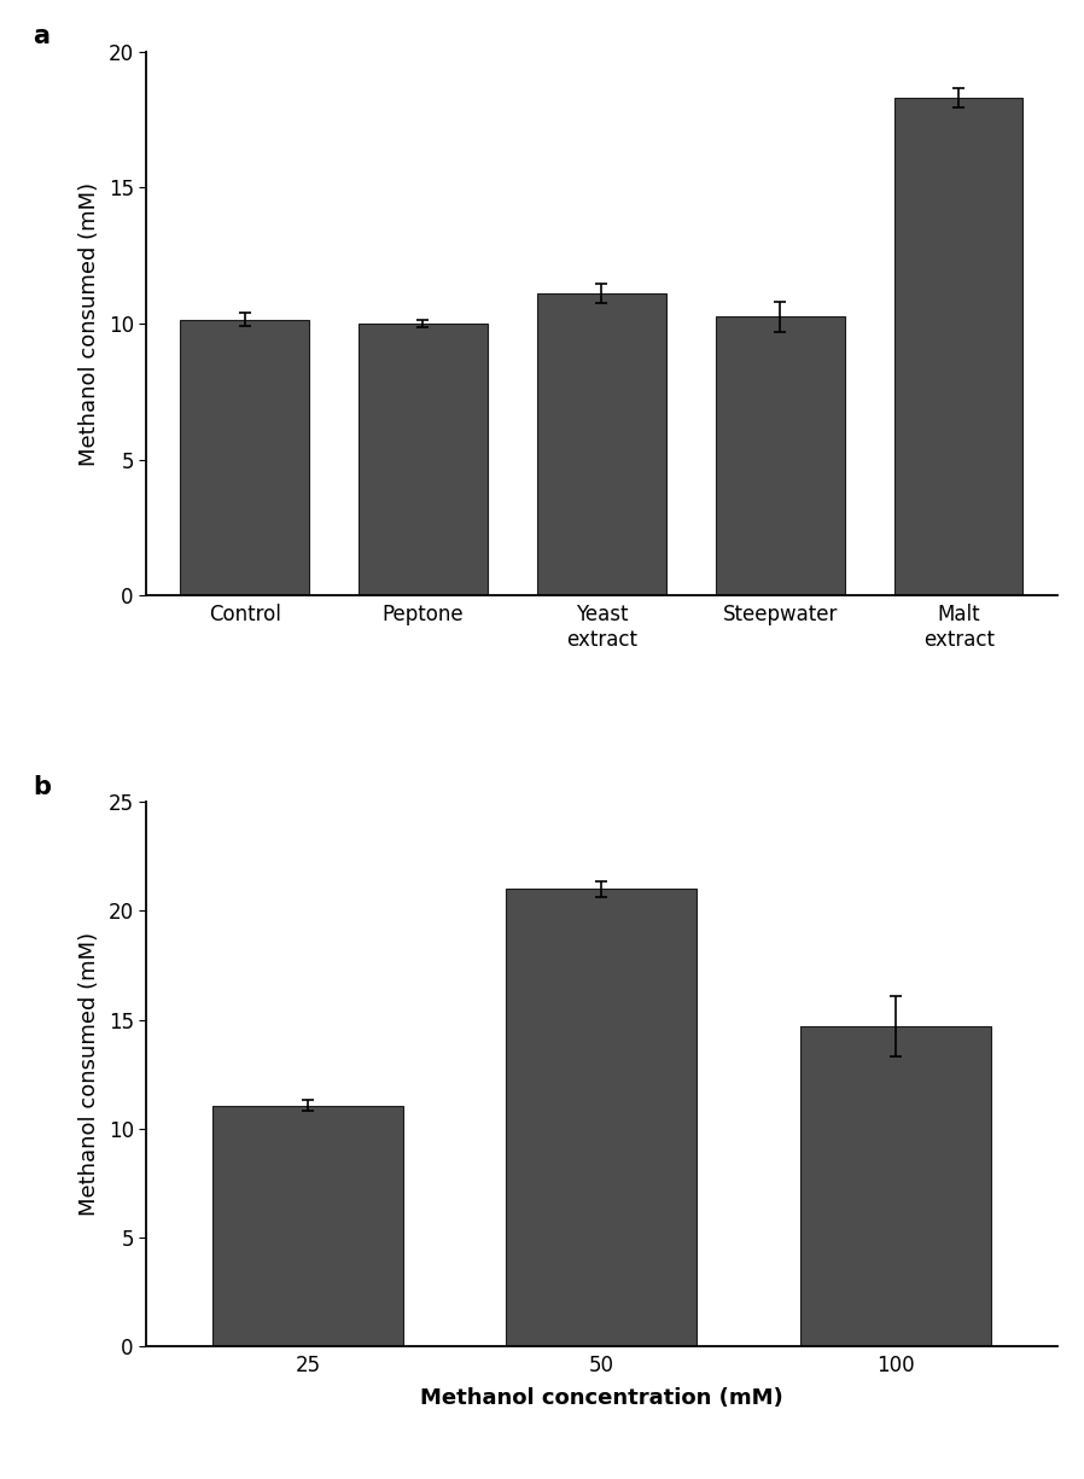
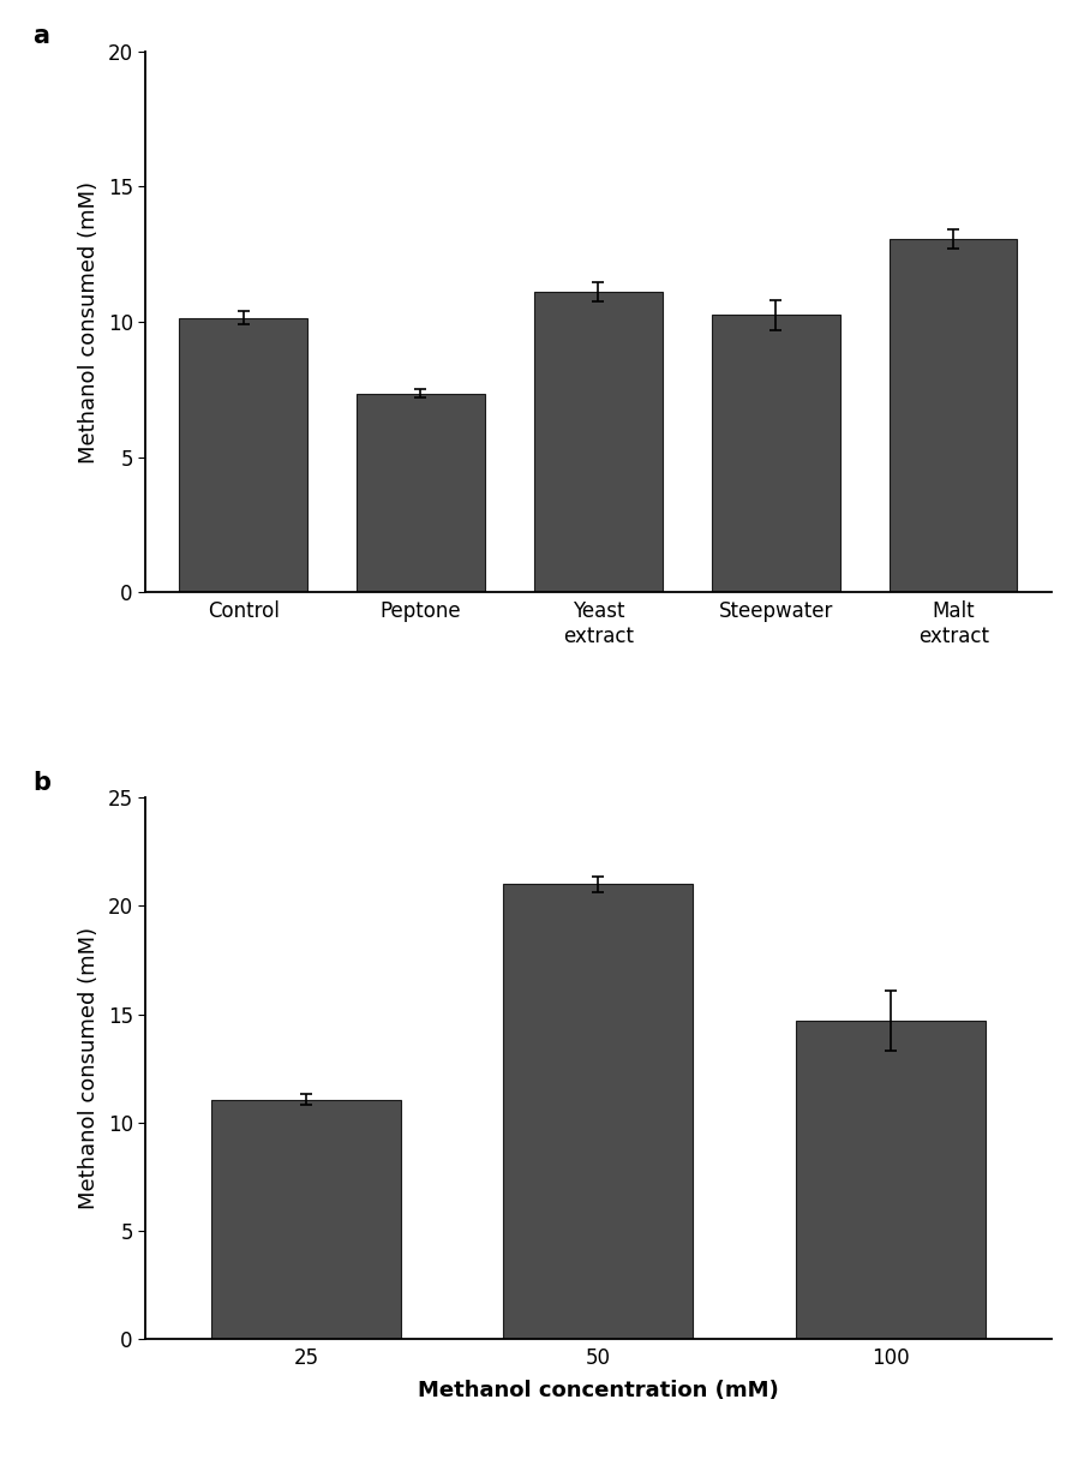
Peptone: 10.00 -> 7.35
Malt extract: 18.30 -> 13.05
